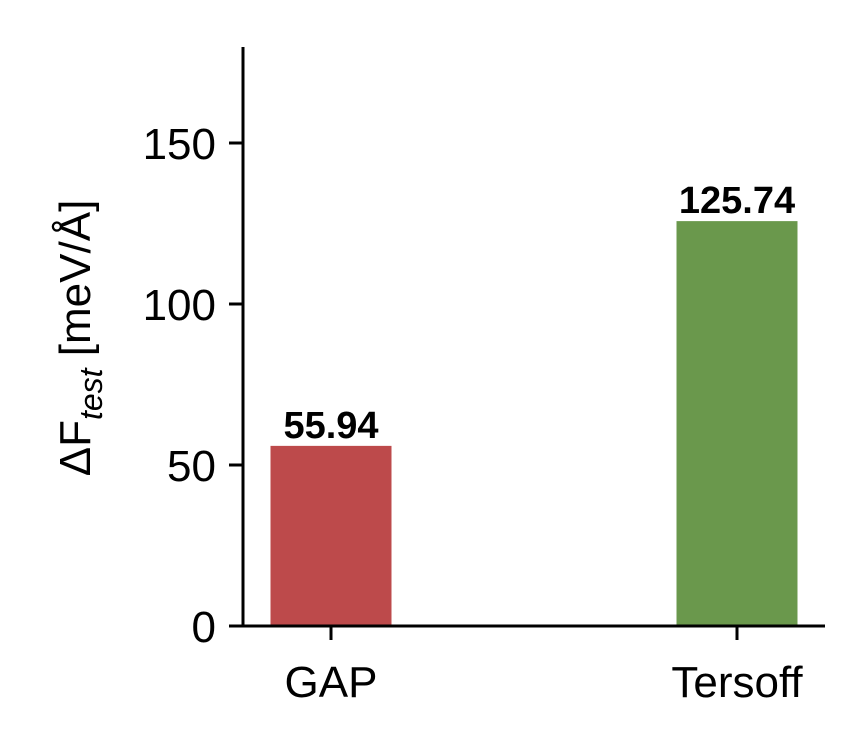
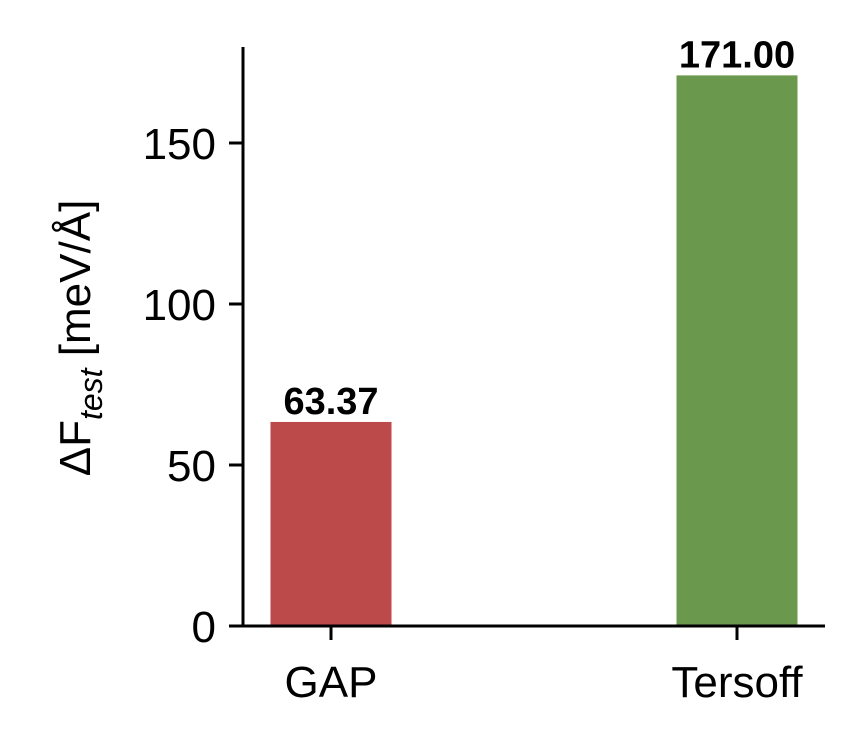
GAP: 55.94 -> 63.37
Tersoff: 125.74 -> 171.00
